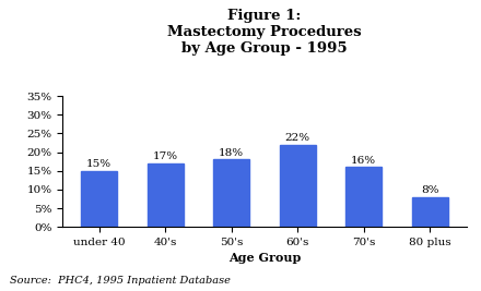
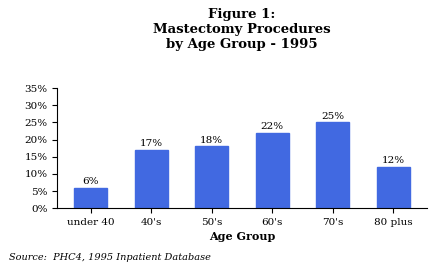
under 40: 15% -> 6%
70's: 16% -> 25%
80 plus: 8% -> 12%
